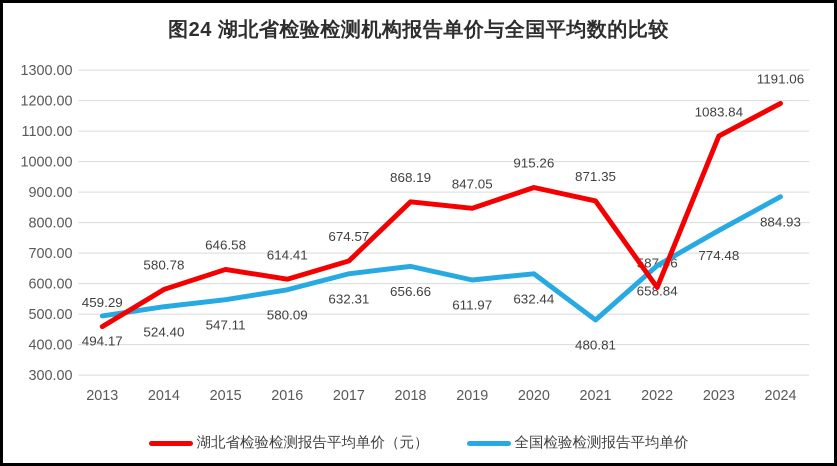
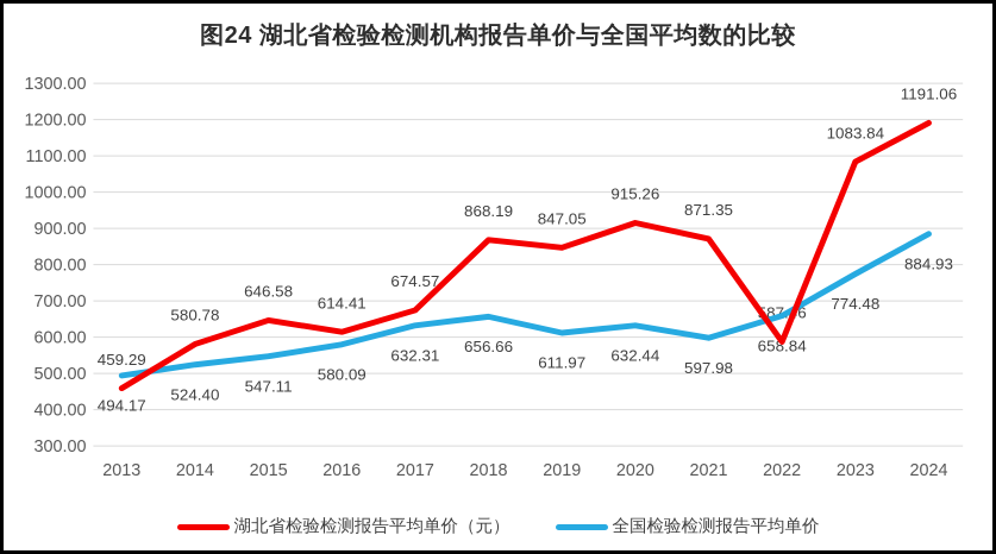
全国检验检测报告平均单价/2021: 480.81 -> 597.98
